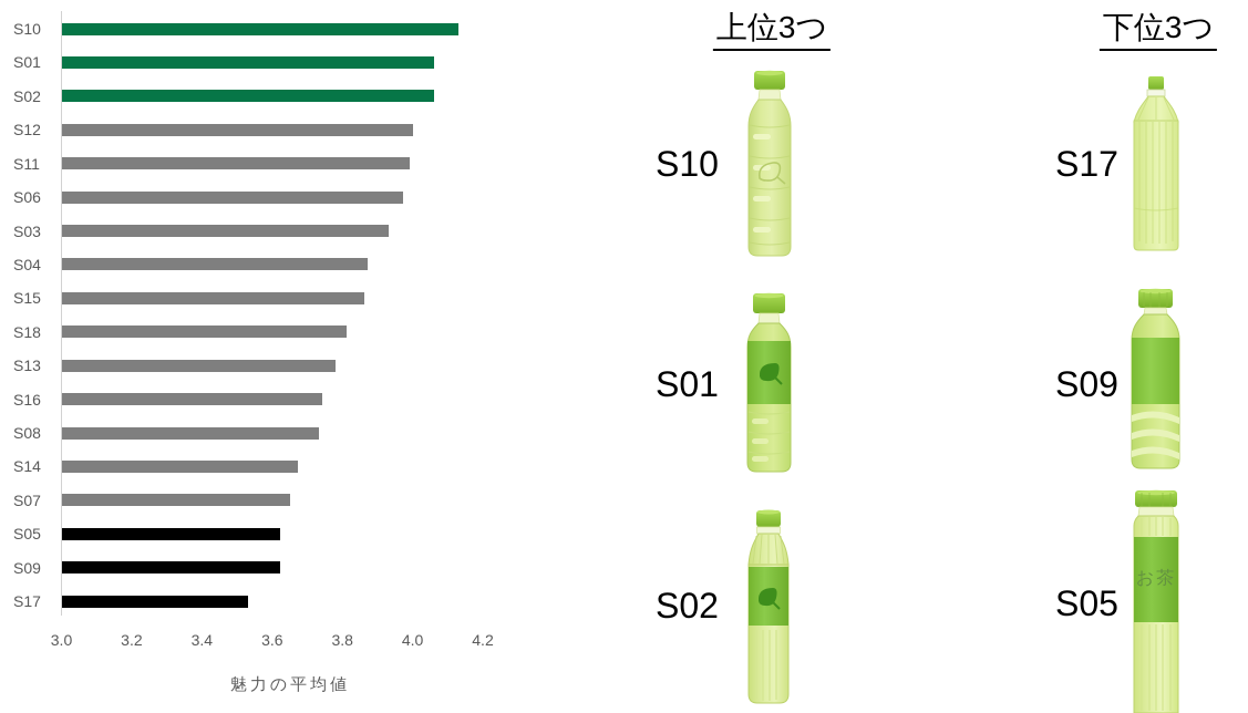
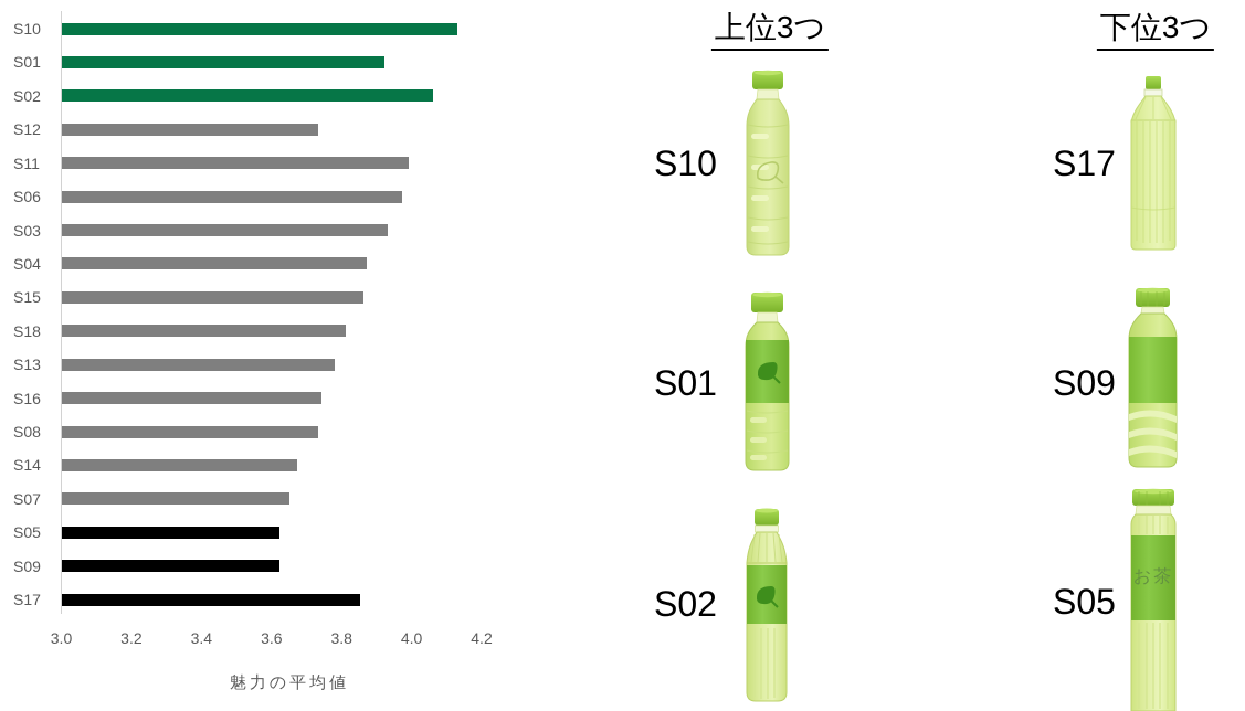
S01: 4.06 -> 3.92
S12: 4.00 -> 3.73
S17: 3.53 -> 3.85
